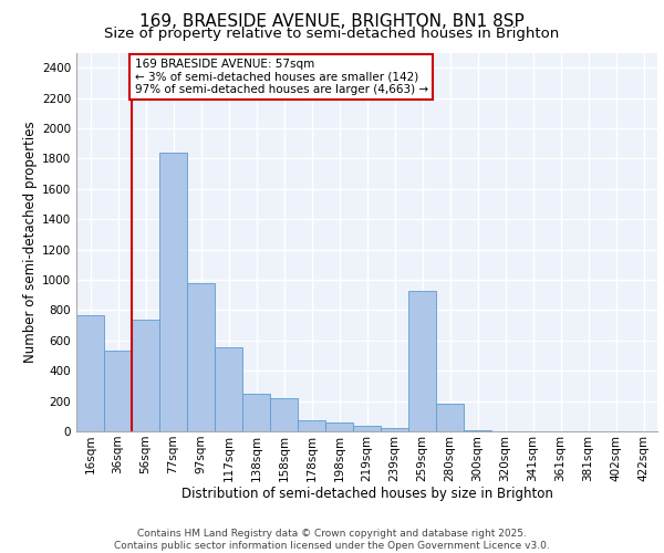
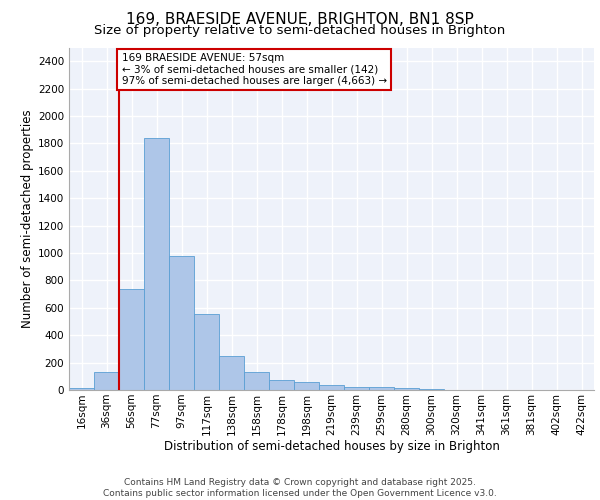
16sqm: 770 -> 20
36sqm: 530 -> 130
158sqm: 220 -> 140
259sqm: 930 -> 20
280sqm: 180 -> 20
